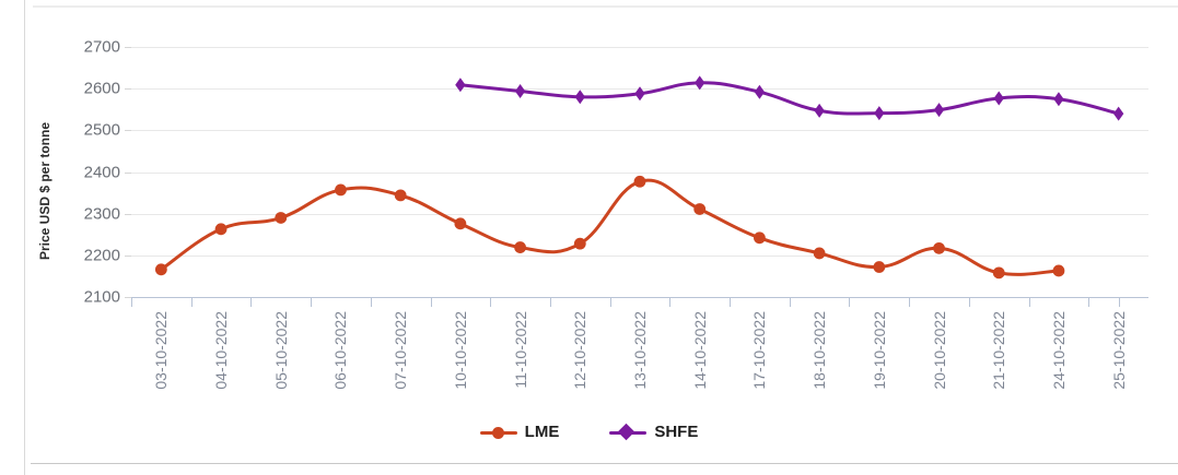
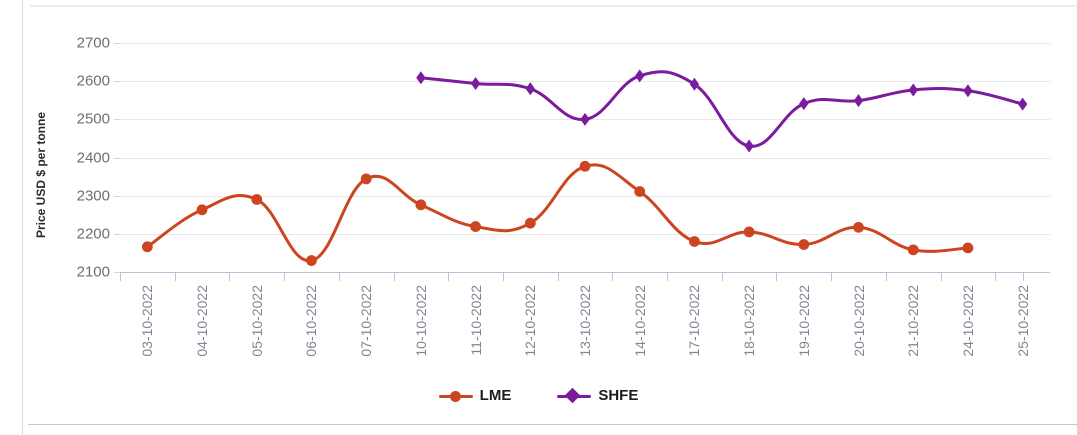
LME/06-10-2022: 2360 -> 2130
SHFE/13-10-2022: 2590 -> 2500
LME/17-10-2022: 2240 -> 2180
SHFE/18-10-2022: 2550 -> 2430
